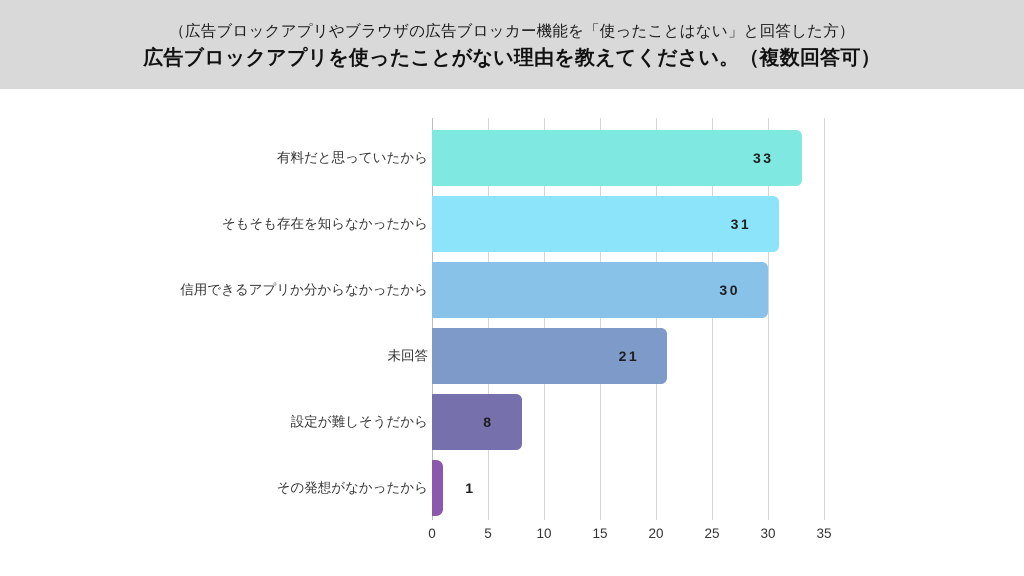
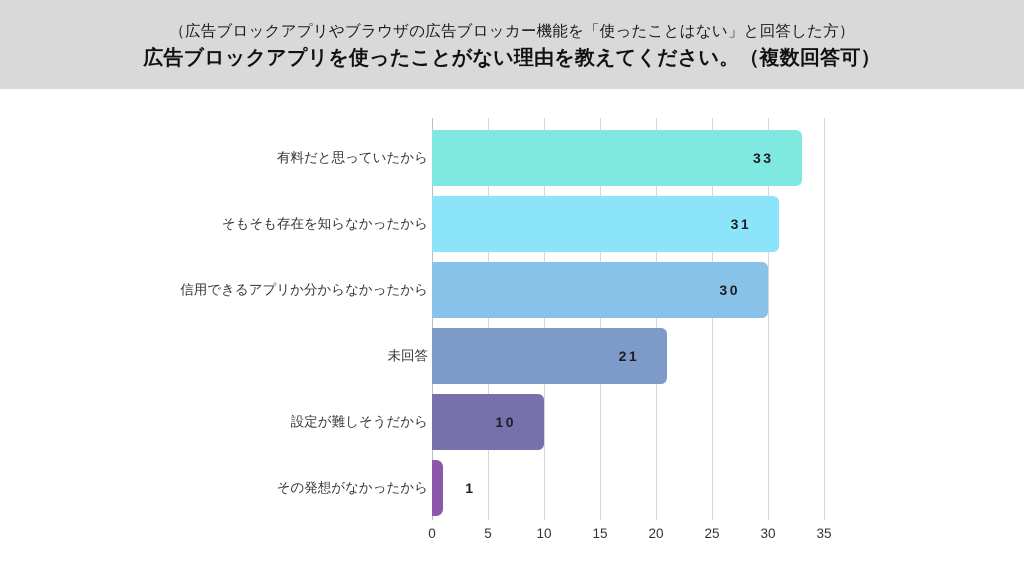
設定が難しそうだから: 8 -> 10
